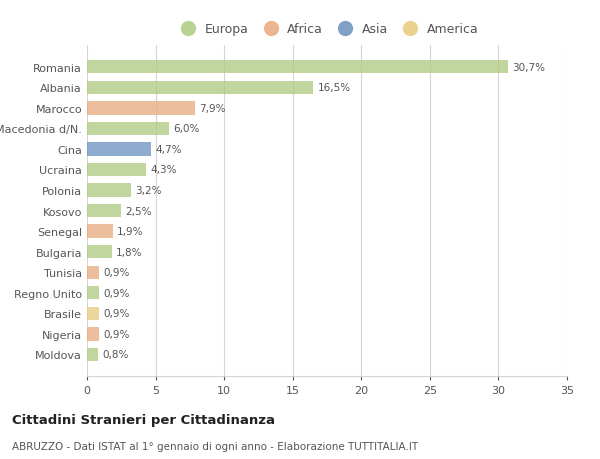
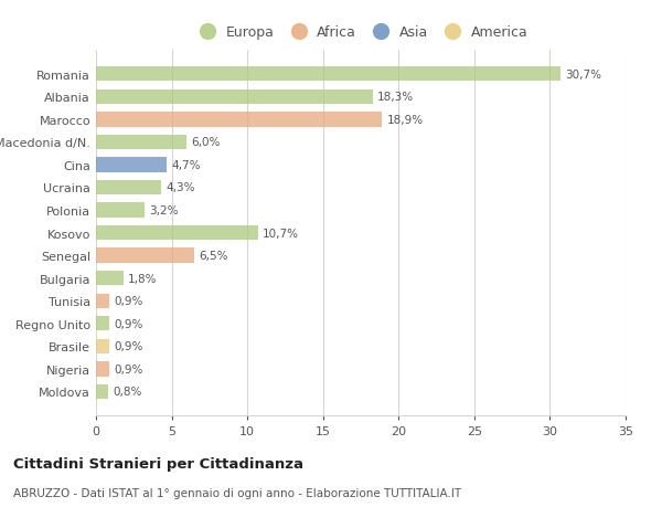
Albania: 16,5% -> 18,3%
Marocco: 7,9% -> 18,9%
Kosovo: 2,5% -> 10,7%
Senegal: 1,9% -> 6,5%
